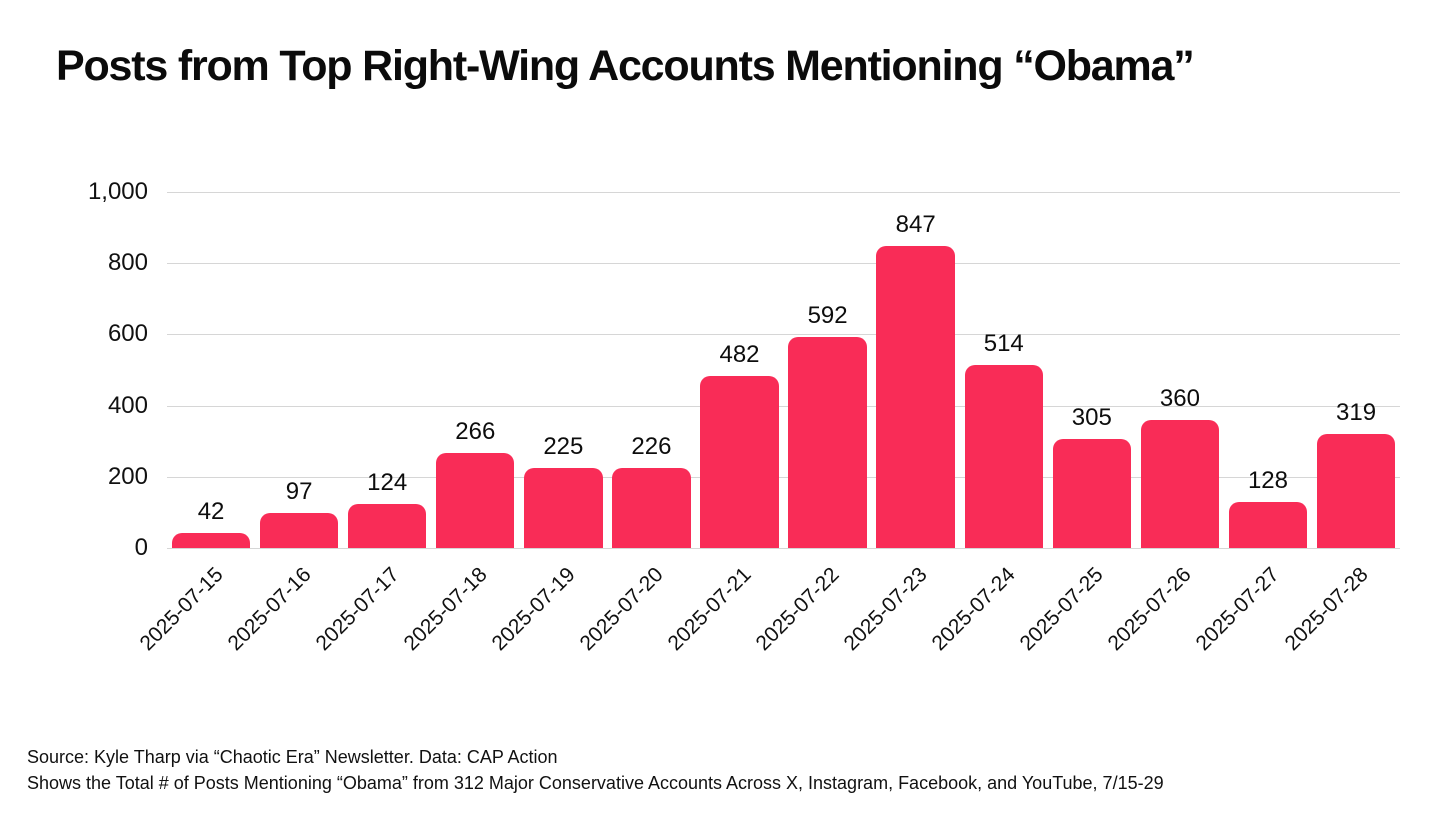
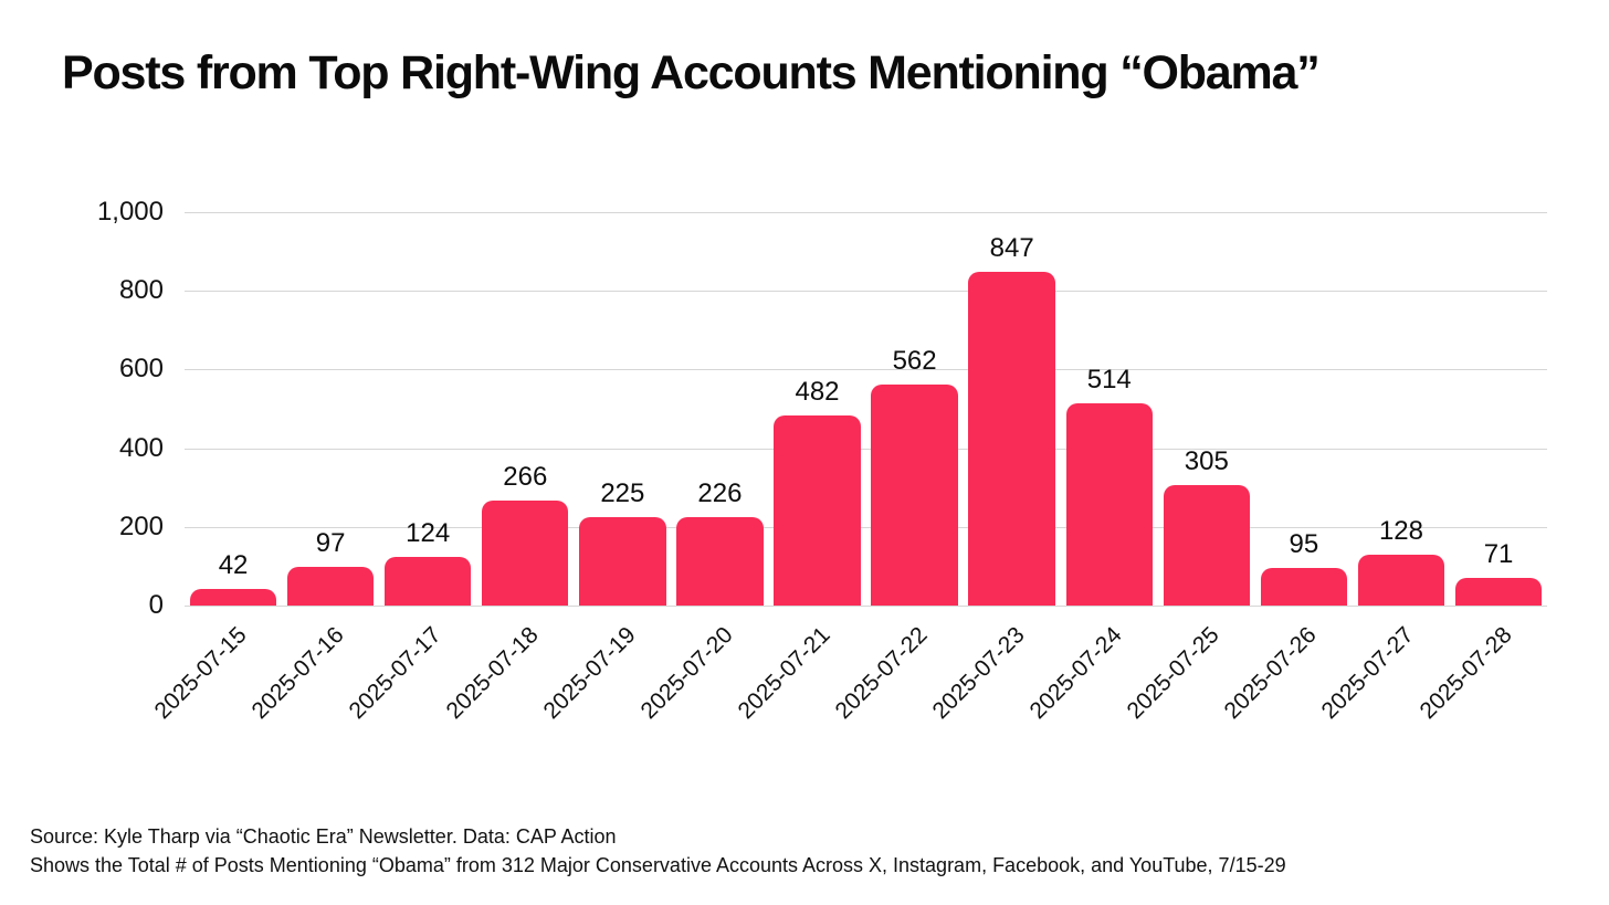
2025-07-22: 592 -> 562
2025-07-26: 360 -> 95
2025-07-28: 319 -> 71
